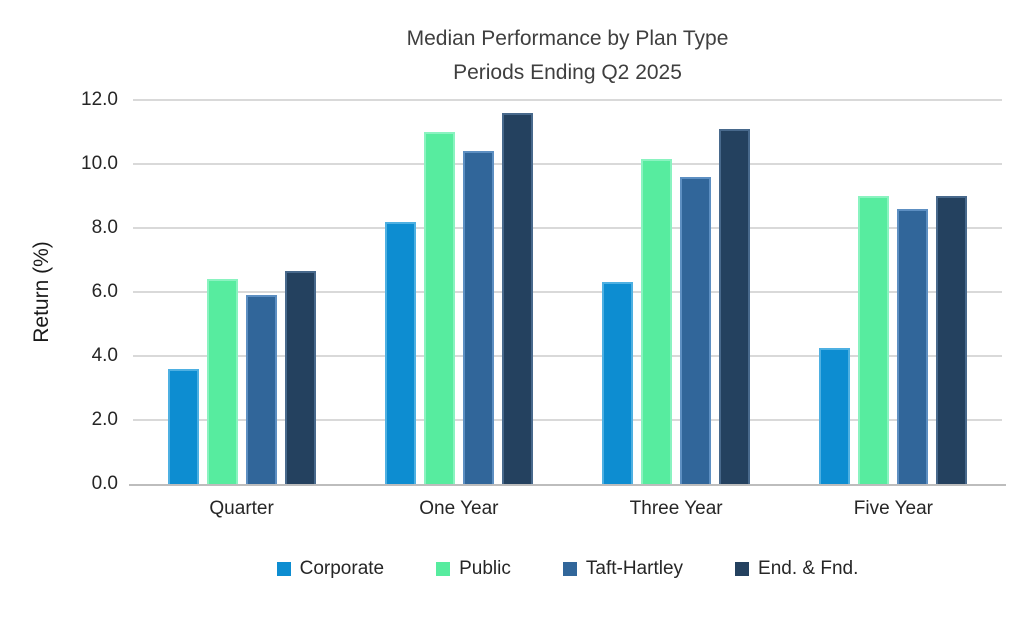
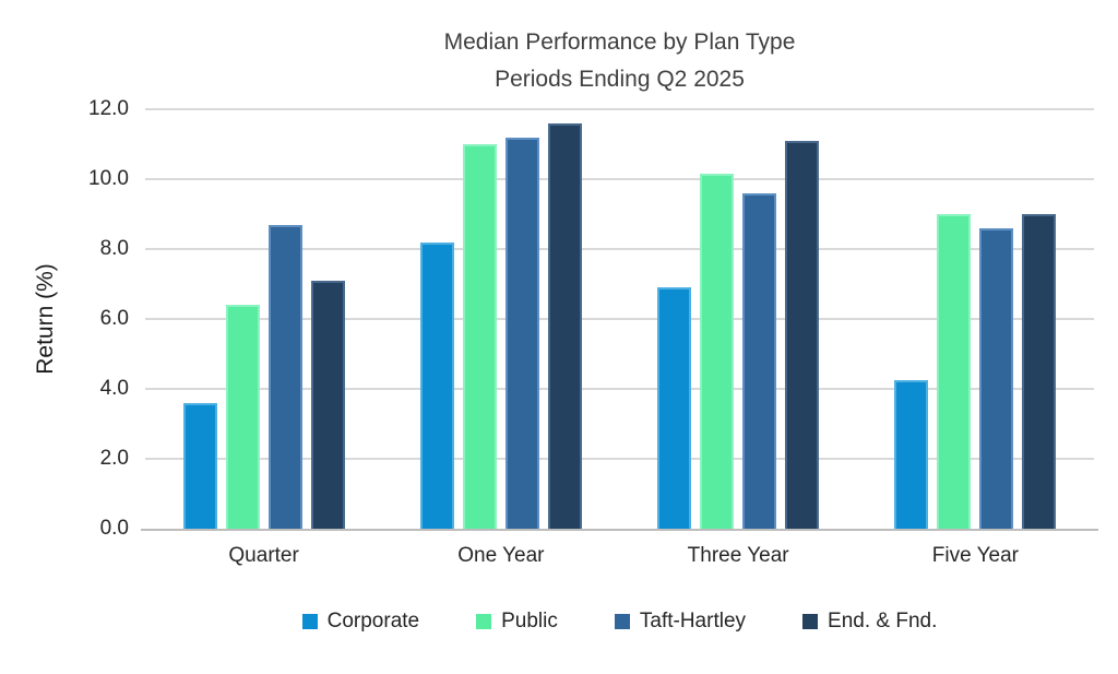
Taft-Hartley/Quarter: 5.9 -> 8.7
End. & Fnd./Quarter: 6.7 -> 7.1
Taft-Hartley/One Year: 10.4 -> 11.2
Corporate/Three Year: 6.3 -> 6.9
